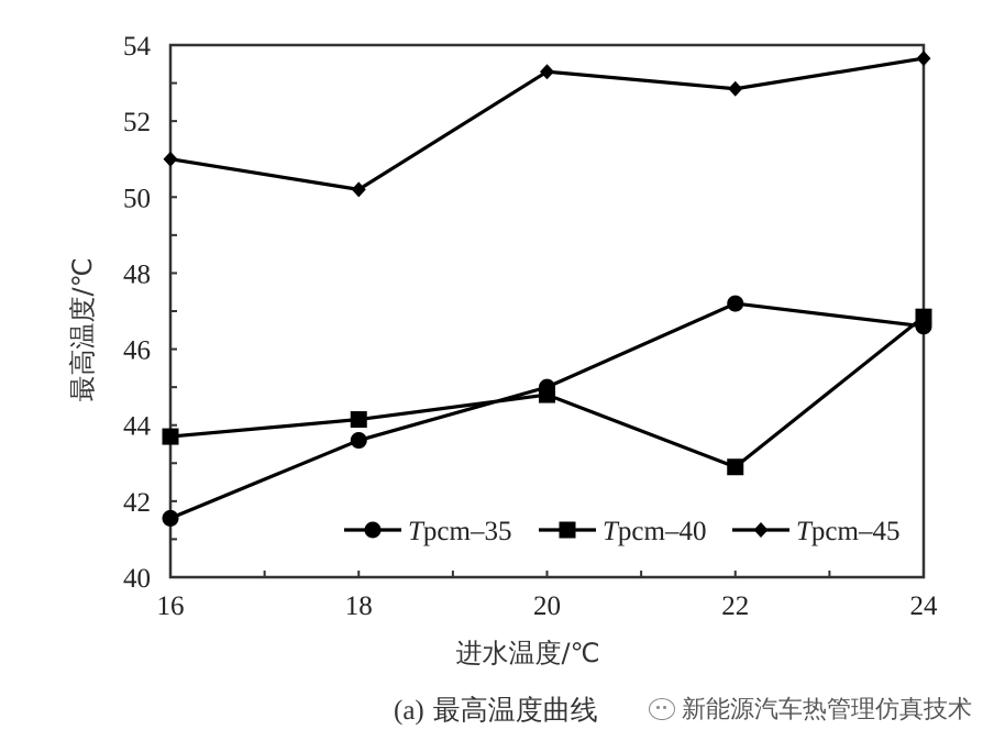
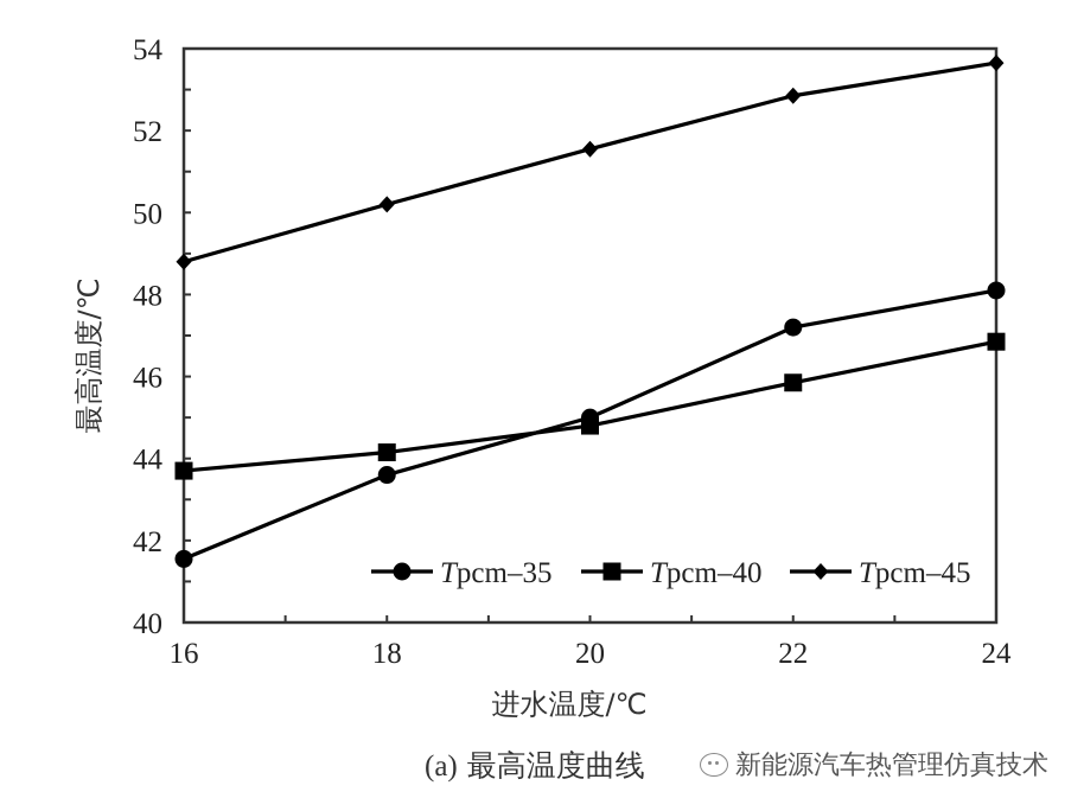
Tpcm–45/16: 51.0 -> 48.8
Tpcm–45/20: 53.3 -> 51.5
Tpcm–40/22: 42.9 -> 45.9
Tpcm–35/24: 46.6 -> 48.1
